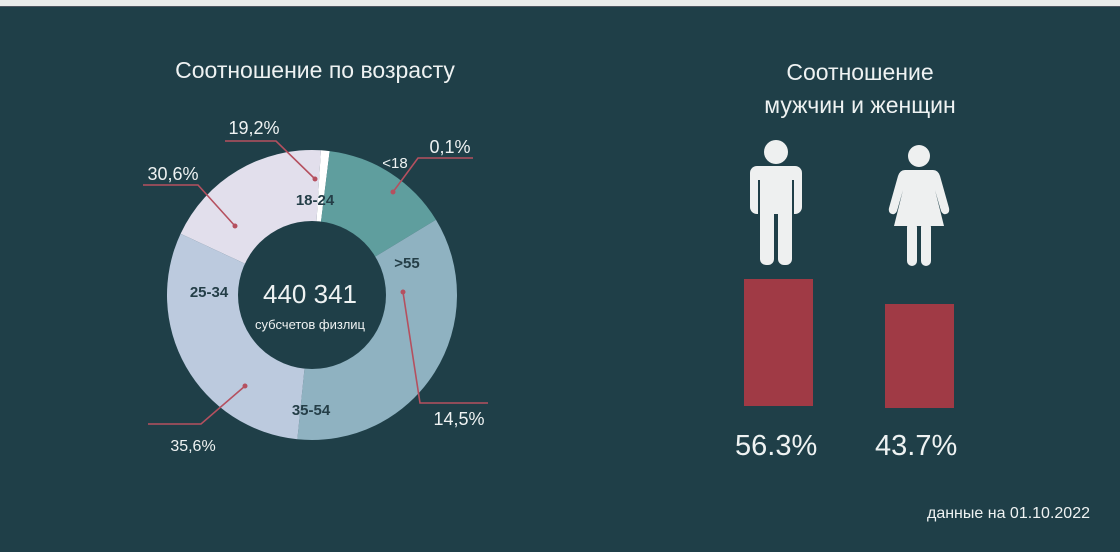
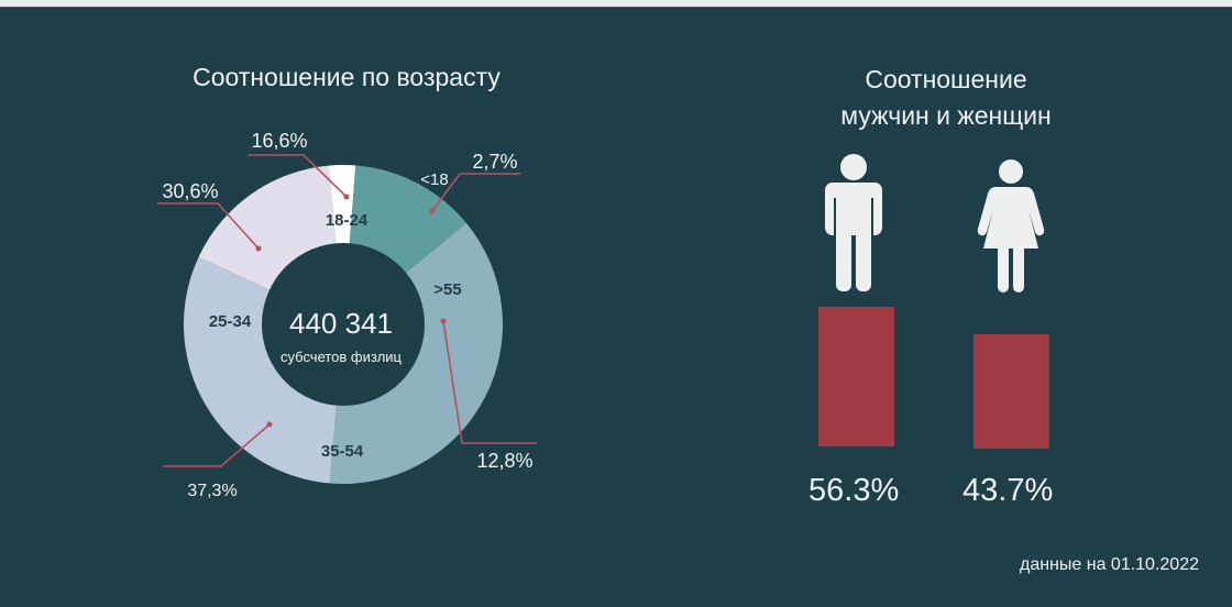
Соотношение по возрасту/18-24: 19,2% -> 16,6%
Соотношение по возрасту/<18: 0,1% -> 2,7%
Соотношение по возрасту/>55: 14,5% -> 12,8%
Соотношение по возрасту/35-54: 35,6% -> 37,3%
